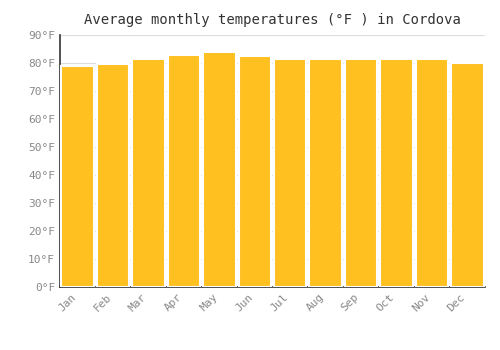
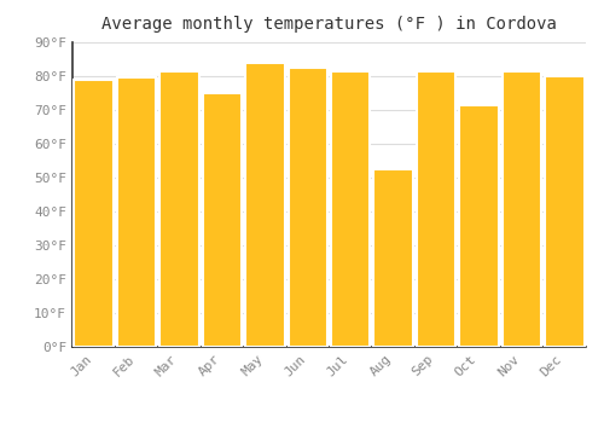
Apr: 83.0°F -> 75.0°F
Aug: 81.5°F -> 52.5°F
Oct: 81.5°F -> 71.5°F
